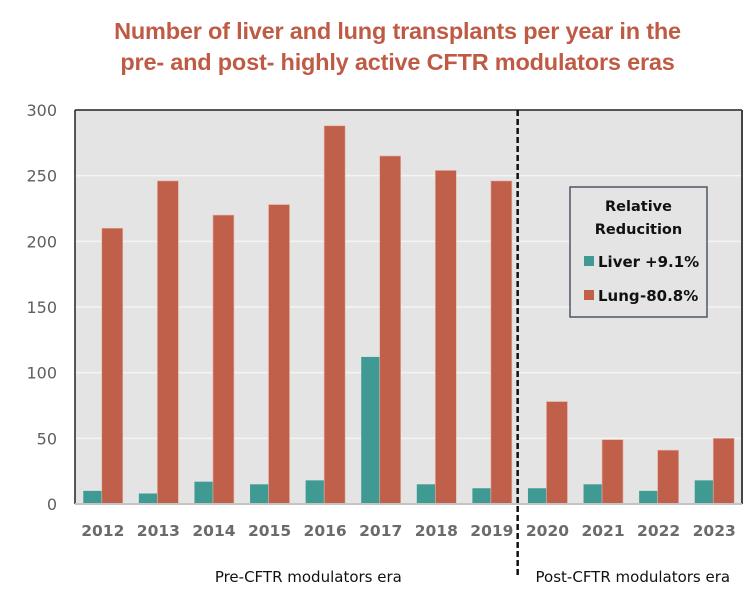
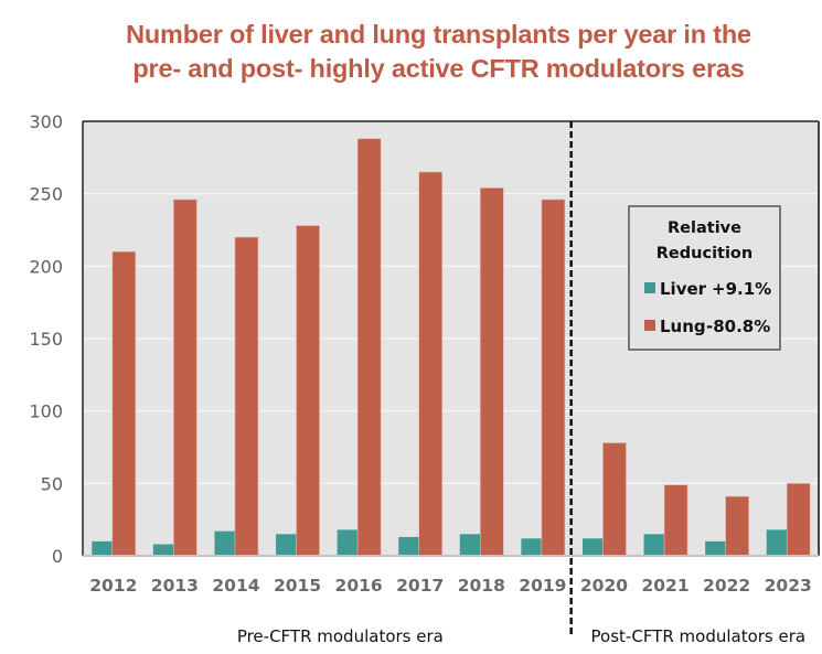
Liver/2017: 112 -> 13
